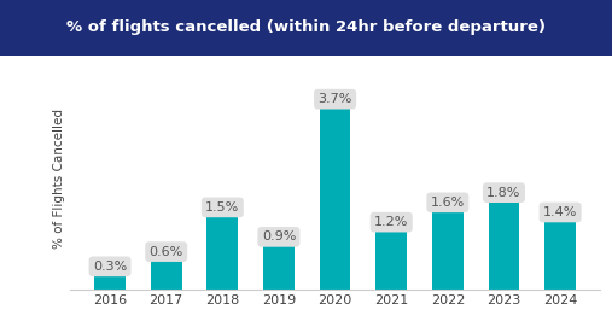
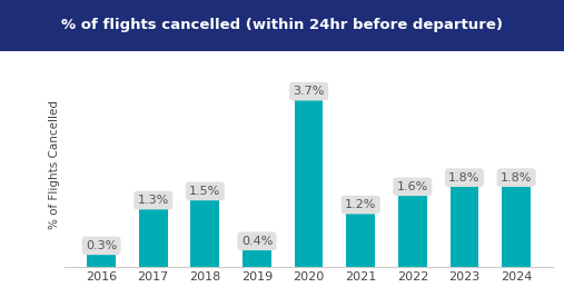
2017: 0.6% -> 1.3%
2019: 0.9% -> 0.4%
2024: 1.4% -> 1.8%
